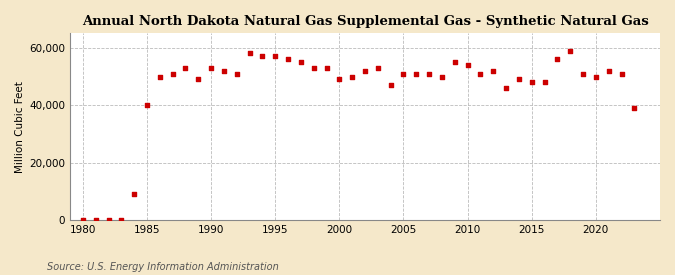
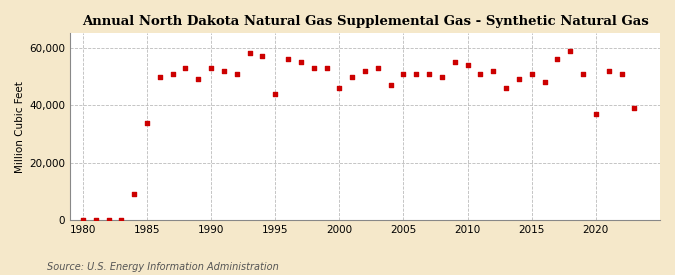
1985: 40,000 -> 34,000
1995: 57,000 -> 44,000
2000: 49,000 -> 46,000
2015: 48,000 -> 51,000
2020: 50,000 -> 37,000
